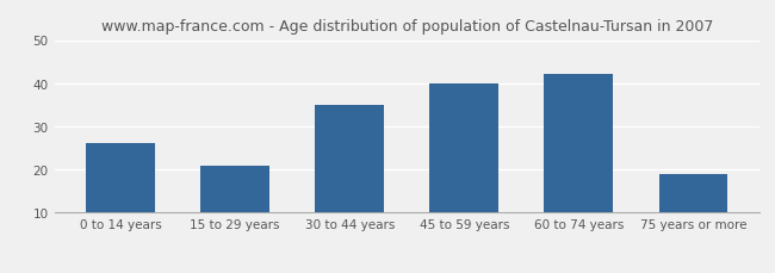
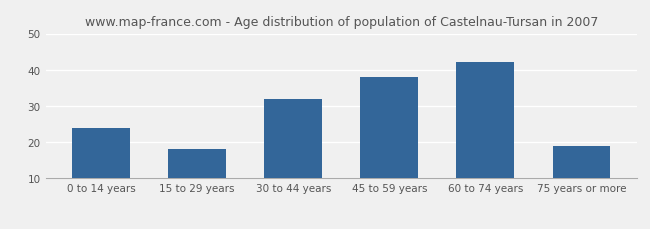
0 to 14 years: 26 -> 24
15 to 29 years: 21 -> 18
30 to 44 years: 35 -> 32
45 to 59 years: 40 -> 38
